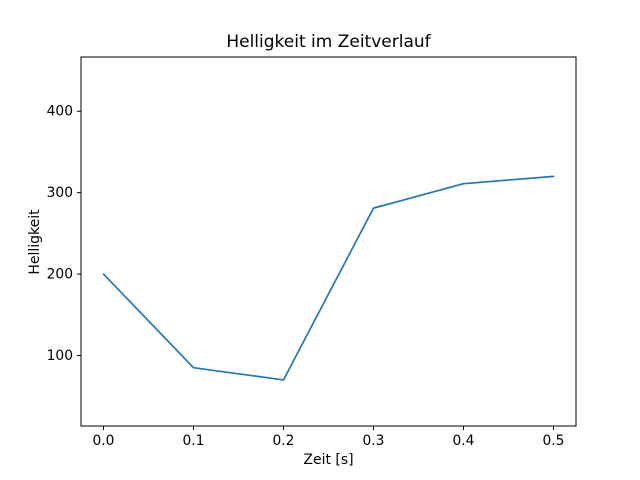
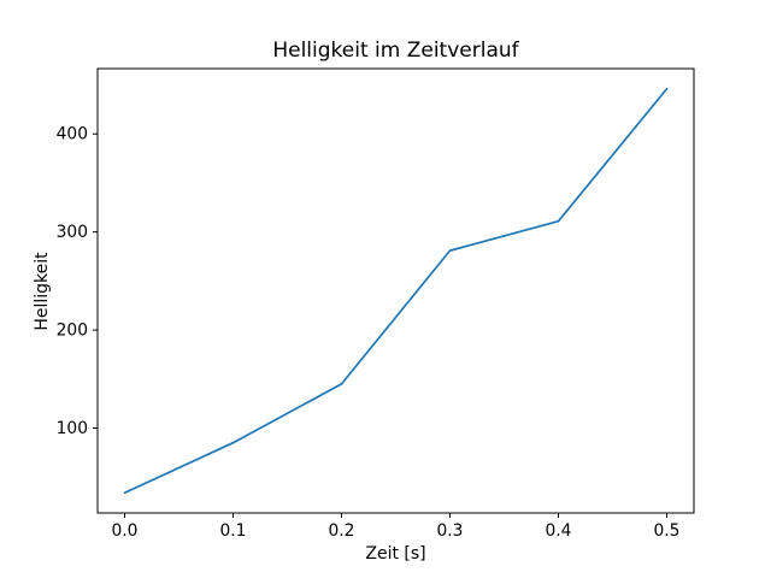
0.0: 200 -> 30
0.2: 70 -> 140
0.5: 320 -> 450
